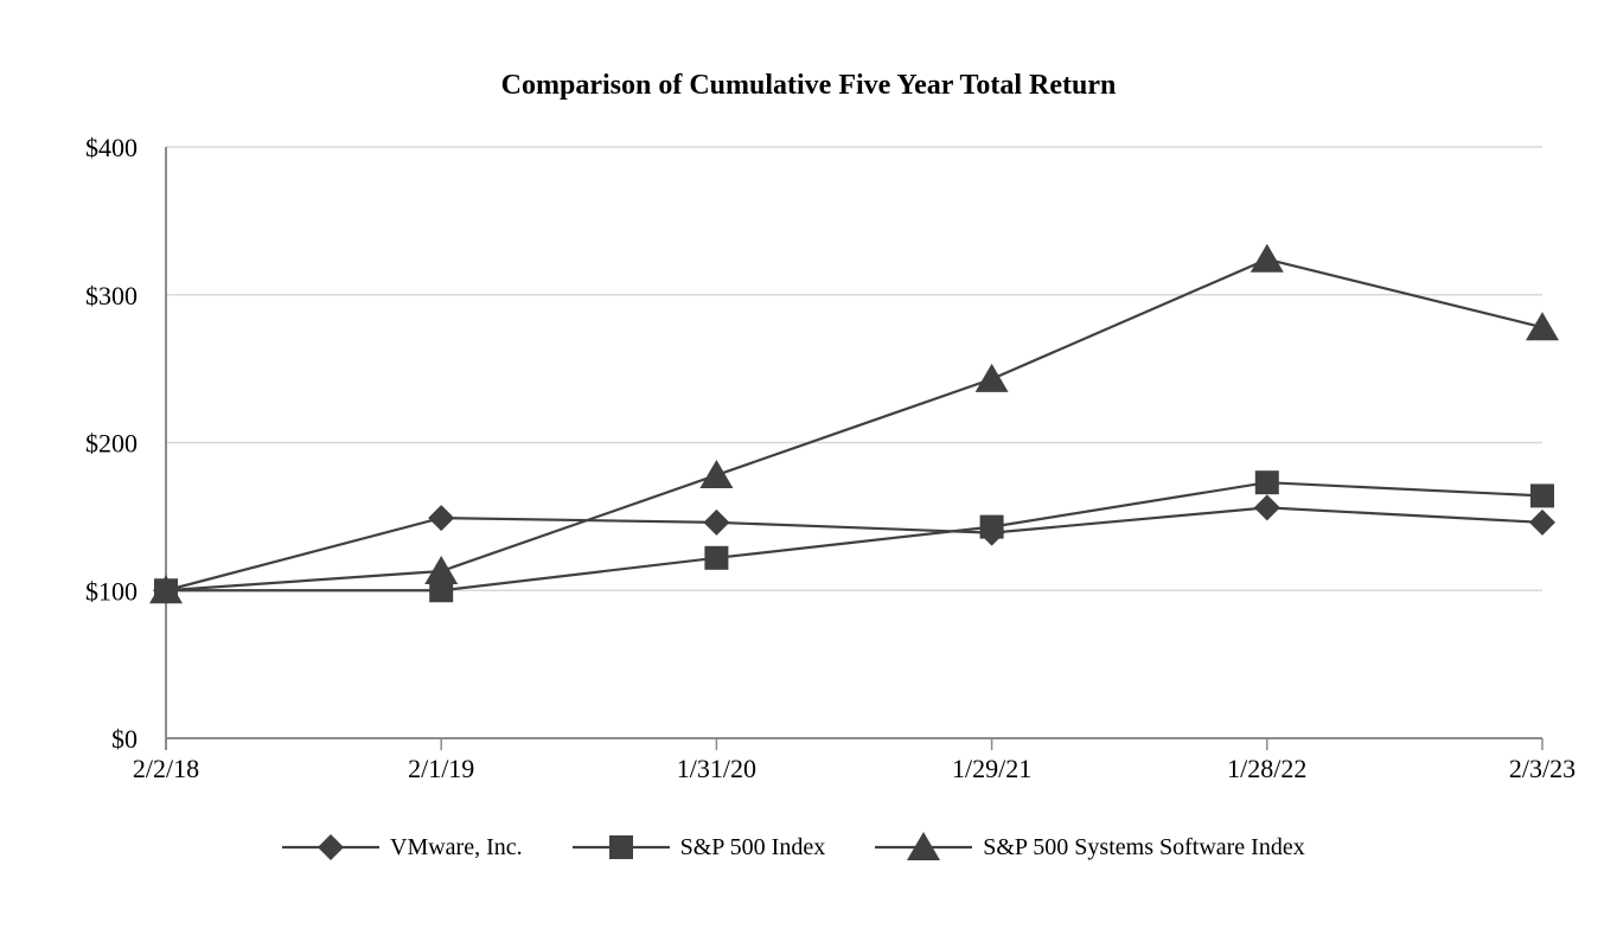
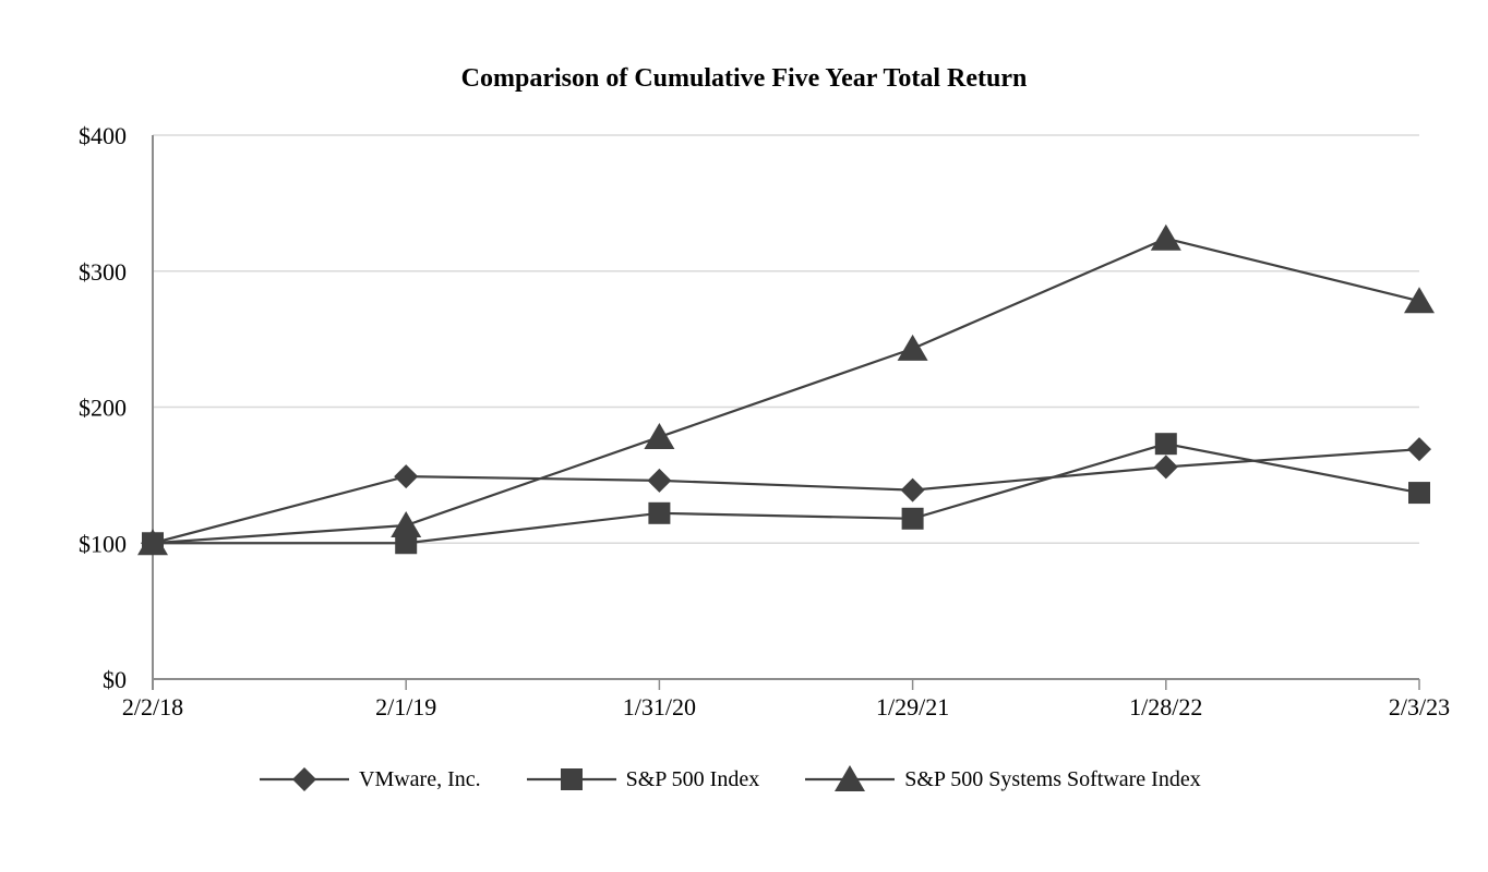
S&P 500 Index/1/29/21: $143 -> $118
VMware, Inc./2/3/23: $146 -> $169
S&P 500 Index/2/3/23: $164 -> $137
